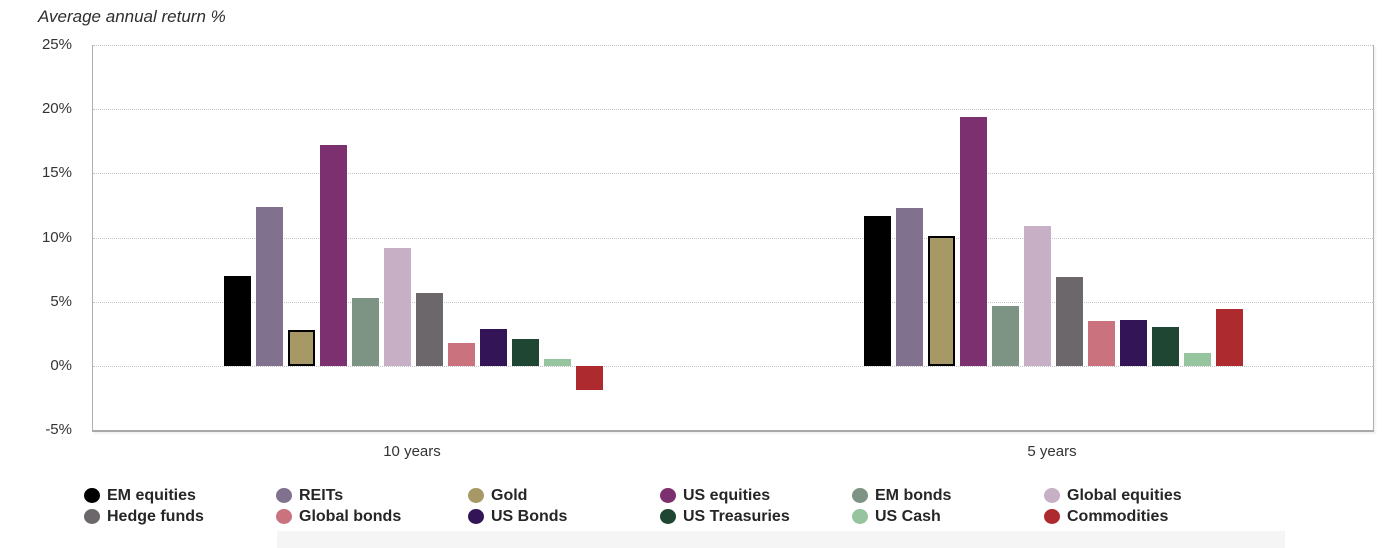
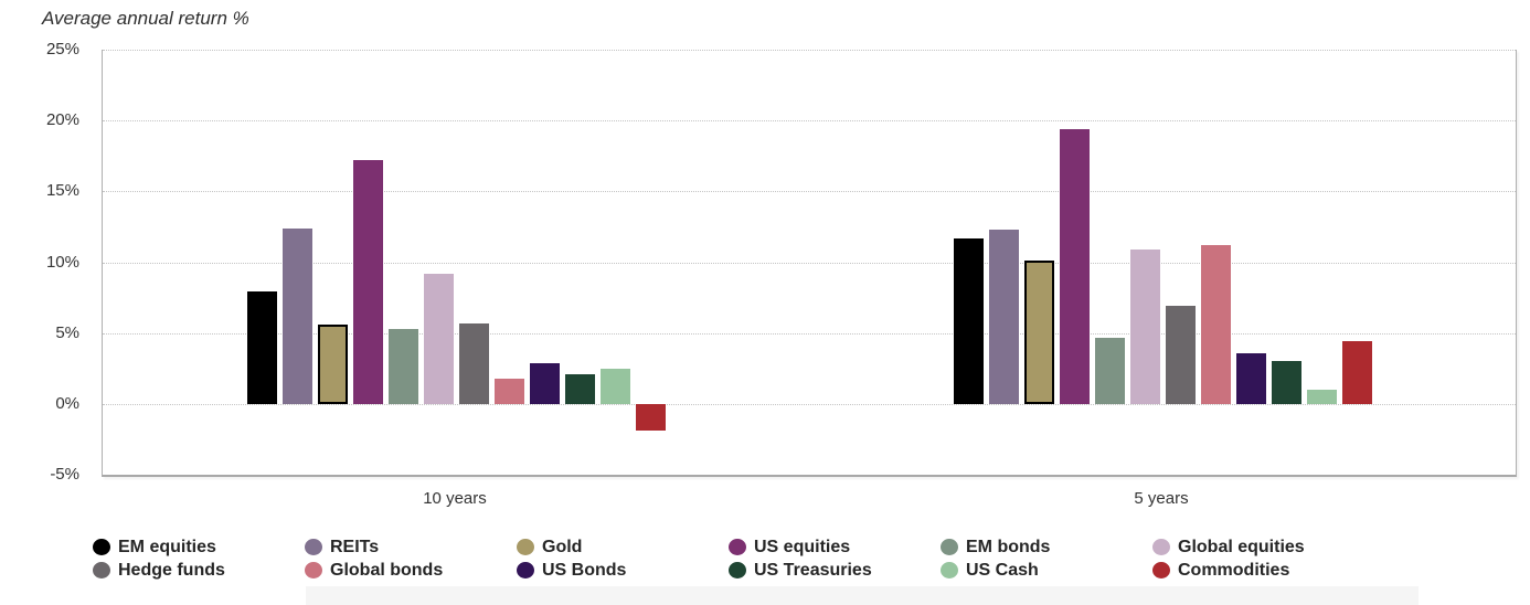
EM equities/10 years: 7.0% -> 7.9%
Gold/10 years: 2.8% -> 5.6%
US Cash/10 years: 0.5% -> 2.5%
Global bonds/5 years: 3.5% -> 11.2%
